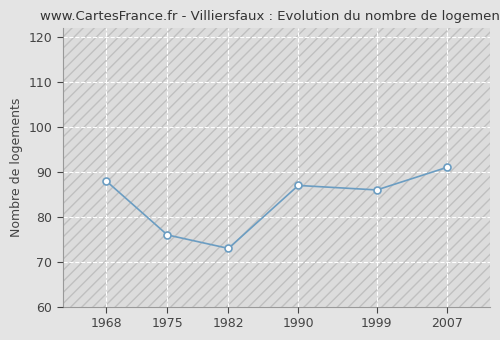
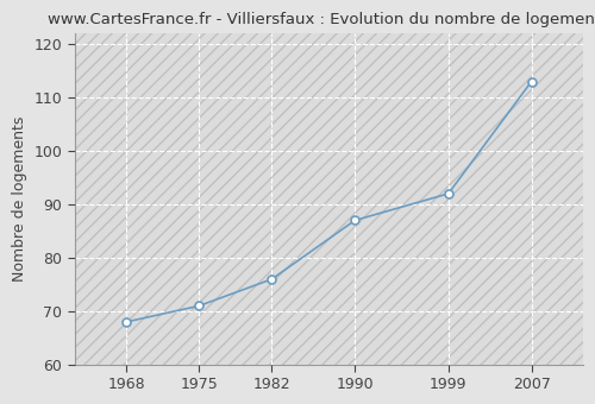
1968: 88 -> 68
1975: 76 -> 71
1982: 73 -> 76
1999: 86 -> 92
2007: 91 -> 113
